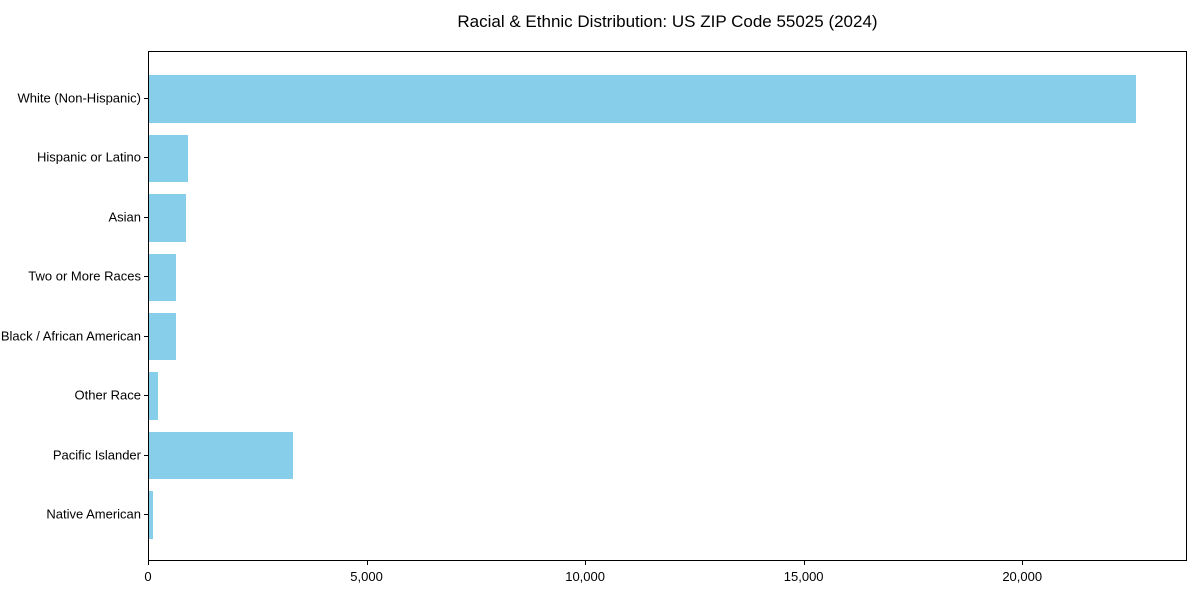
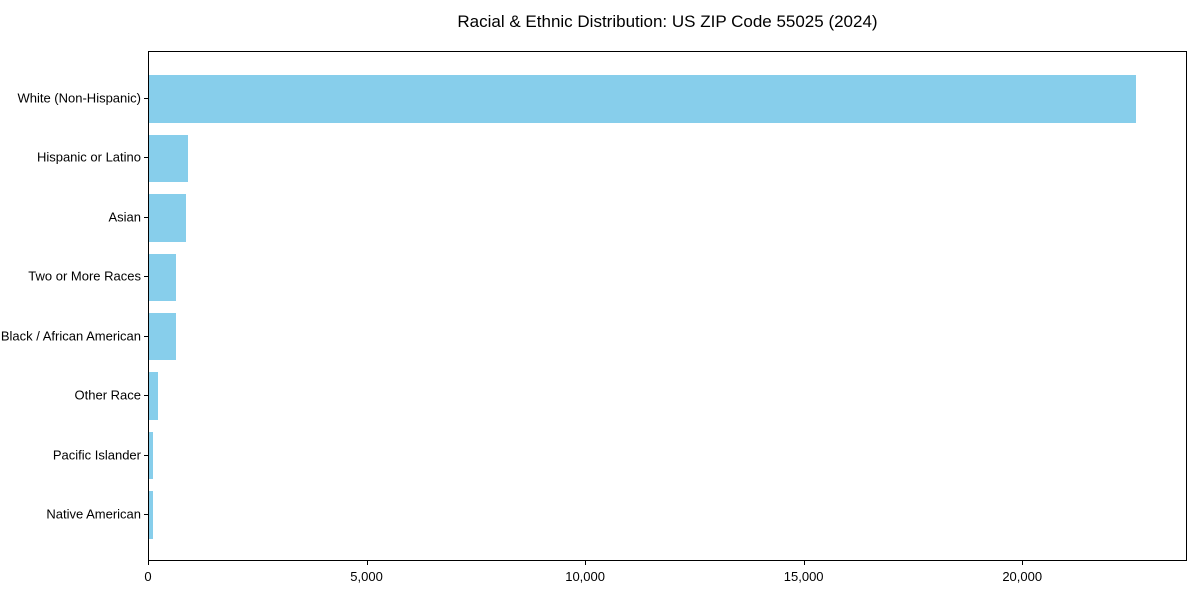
Pacific Islander: 3300 -> 100
